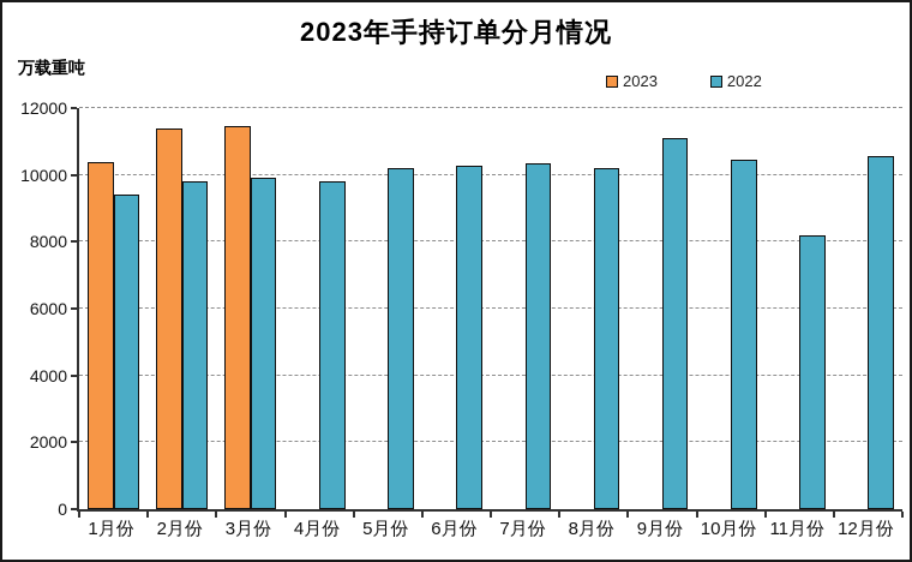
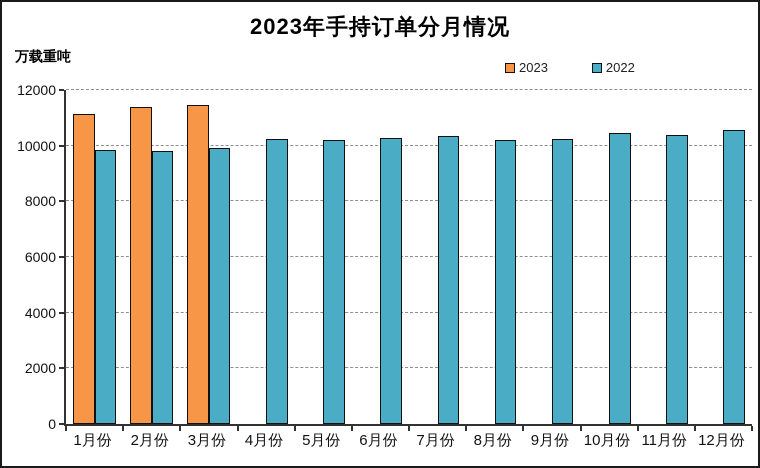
2023/1月份: 10400 -> 11100
2022/1月份: 9400 -> 9800
2022/4月份: 9800 -> 10200
2022/9月份: 11100 -> 10200
2022/11月份: 8200 -> 10400
